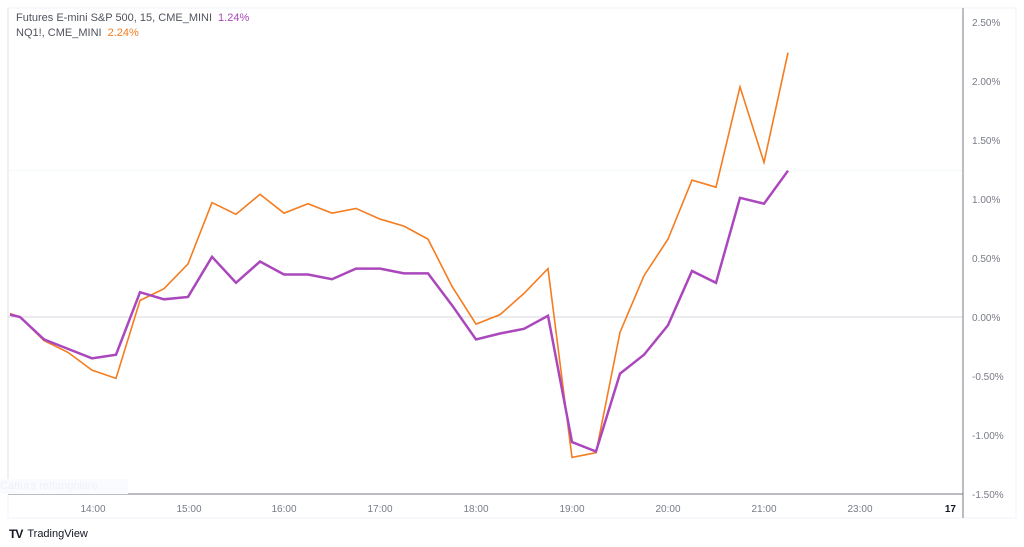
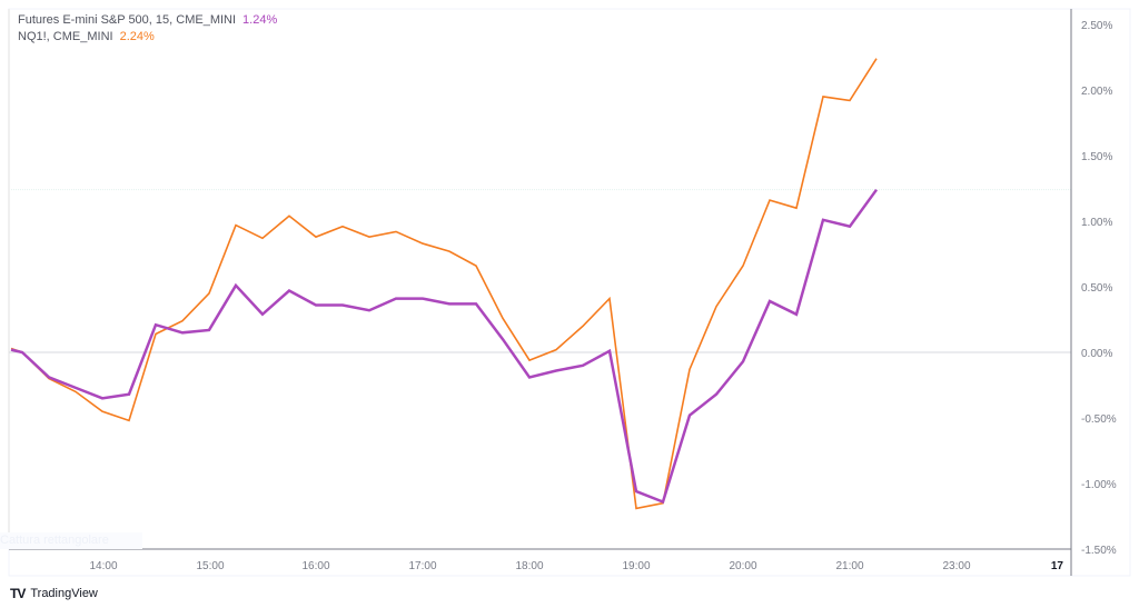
NQ1!, CME_MINI/21:00: 1.31% -> 1.92%
